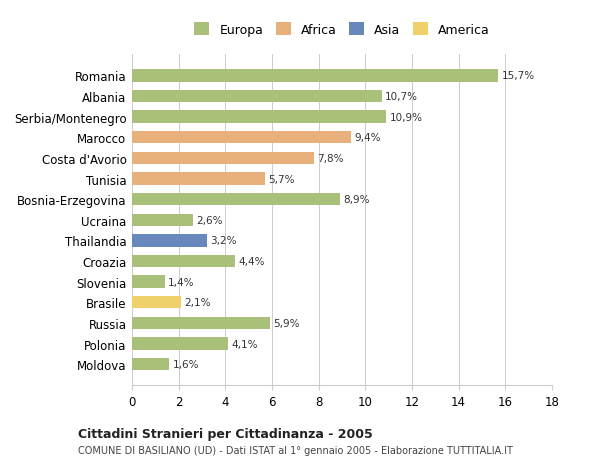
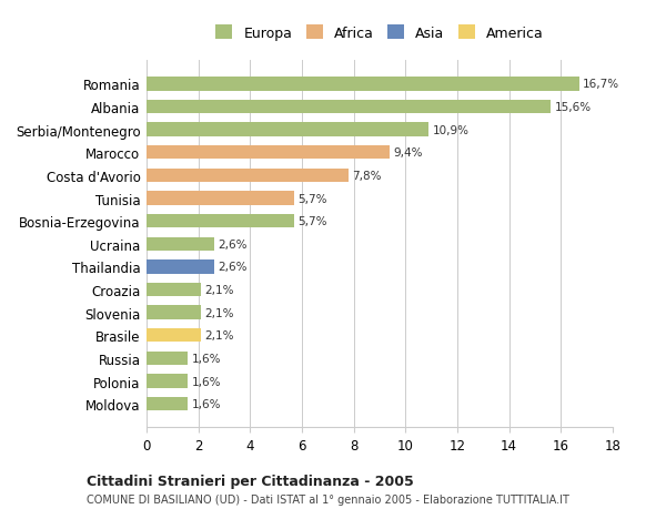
Romania: 15,7% -> 16,7%
Albania: 10,7% -> 15,6%
Bosnia-Erzegovina: 8,9% -> 5,7%
Thailandia: 3,2% -> 2,6%
Croazia: 4,4% -> 2,1%
Slovenia: 1,4% -> 2,1%
Russia: 5,9% -> 1,6%
Polonia: 4,1% -> 1,6%
